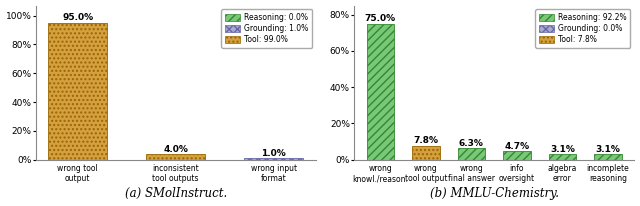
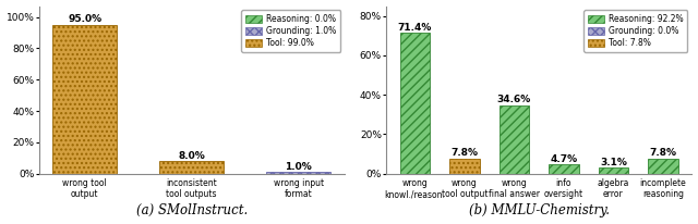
inconsistent tool outputs: 4.0% -> 8.0%
wrong knowl./reason.: 75.0% -> 71.4%
wrong final answer: 6.3% -> 34.6%
incomplete reasoning: 3.1% -> 7.8%
